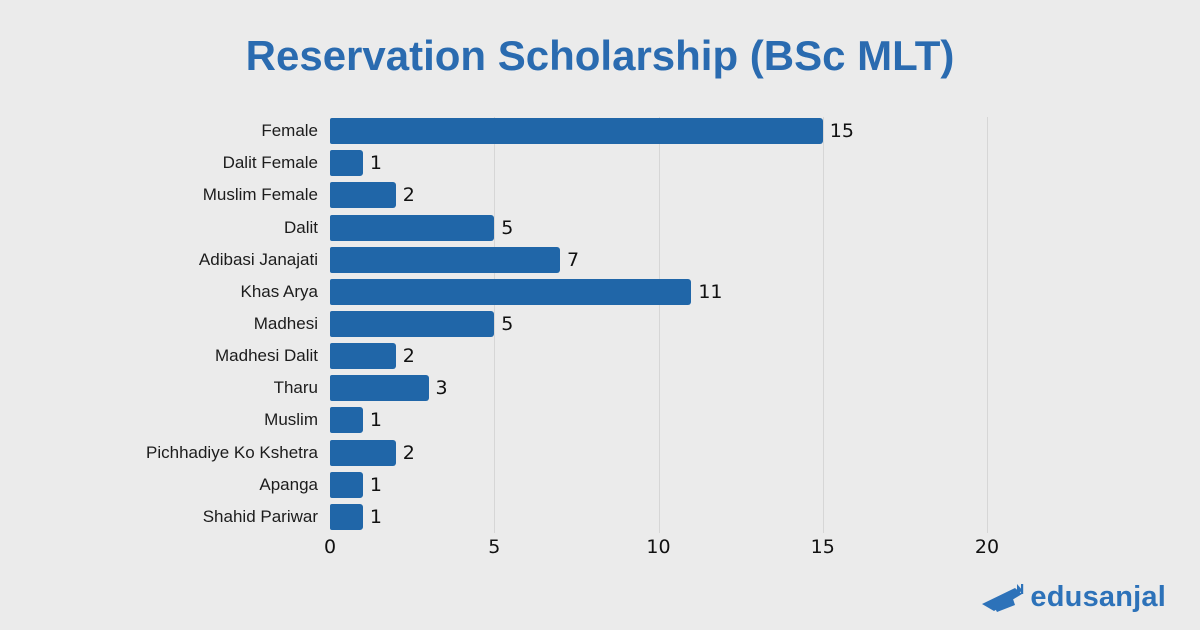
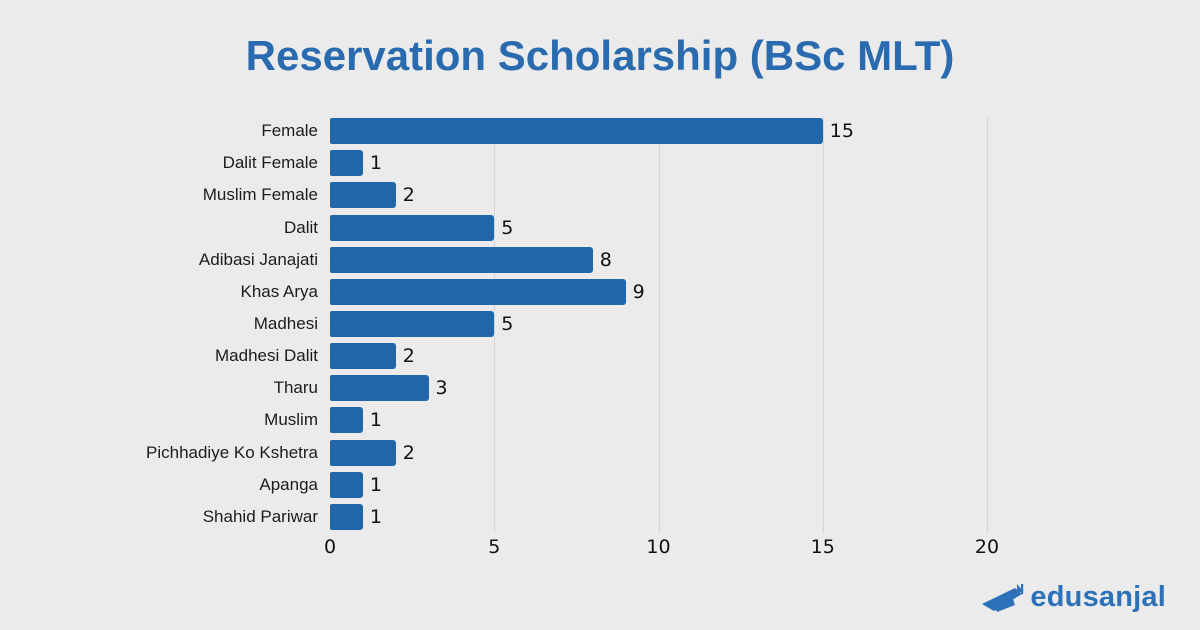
Adibasi Janajati: 7 -> 8
Khas Arya: 11 -> 9
